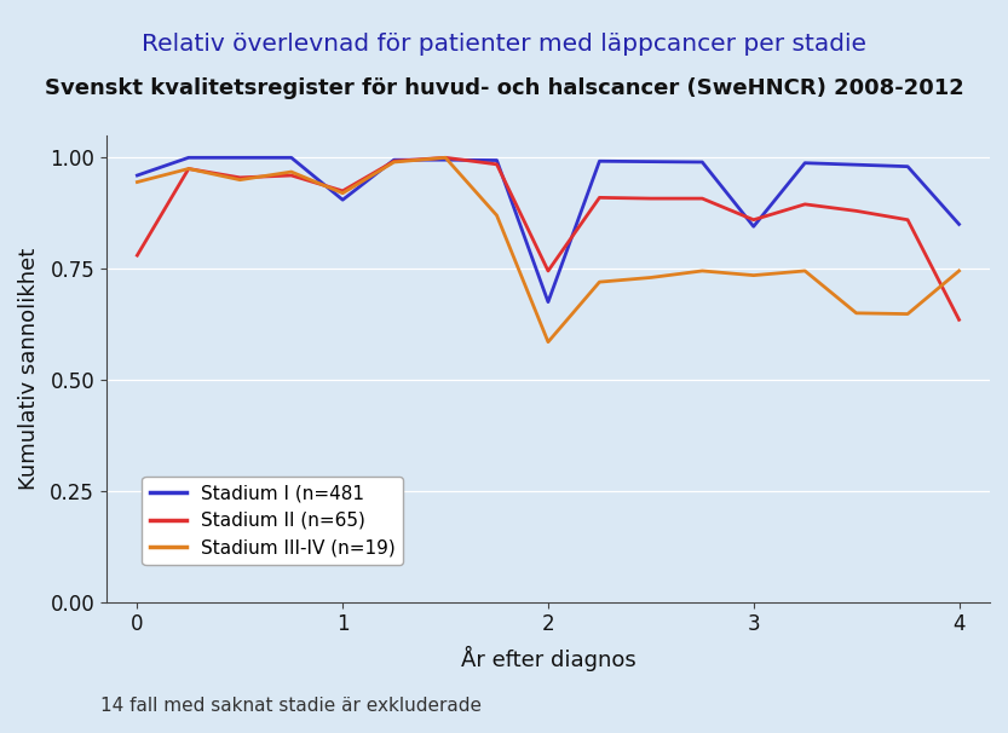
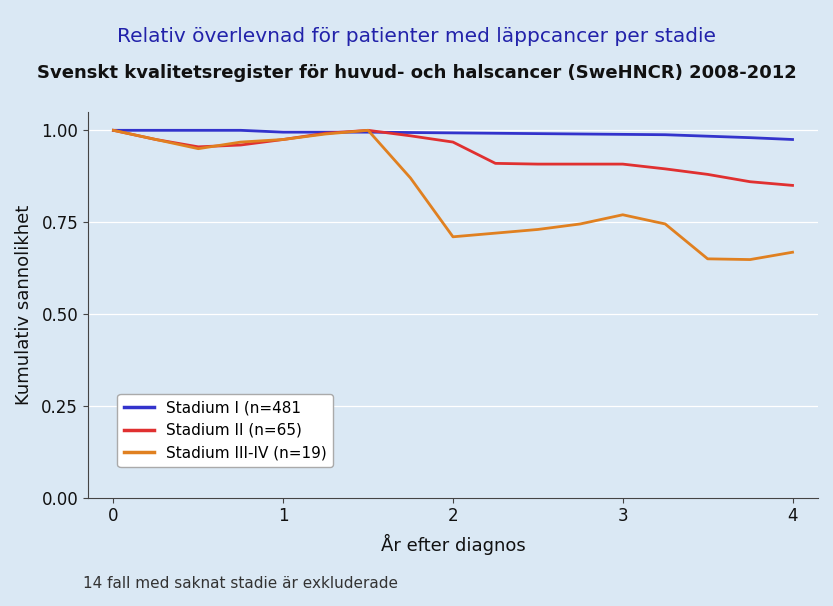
Stadium I (n=481/0: 0.960 -> 1.000
Stadium II (n=65)/0: 0.780 -> 1.000
Stadium III-IV (n=19)/0: 0.945 -> 1.000
Stadium I (n=481/1: 0.905 -> 0.995
Stadium II (n=65)/1: 0.925 -> 0.975
Stadium III-IV (n=19)/1: 0.920 -> 0.975
Stadium I (n=481/2: 0.675 -> 0.993
Stadium II (n=65)/2: 0.745 -> 0.968
Stadium III-IV (n=19)/2: 0.585 -> 0.710
Stadium I (n=481/3: 0.845 -> 0.989
Stadium II (n=65)/3: 0.860 -> 0.908
Stadium III-IV (n=19)/3: 0.735 -> 0.770
Stadium I (n=481/4: 0.850 -> 0.975
Stadium II (n=65)/4: 0.635 -> 0.850
Stadium III-IV (n=19)/4: 0.745 -> 0.668
